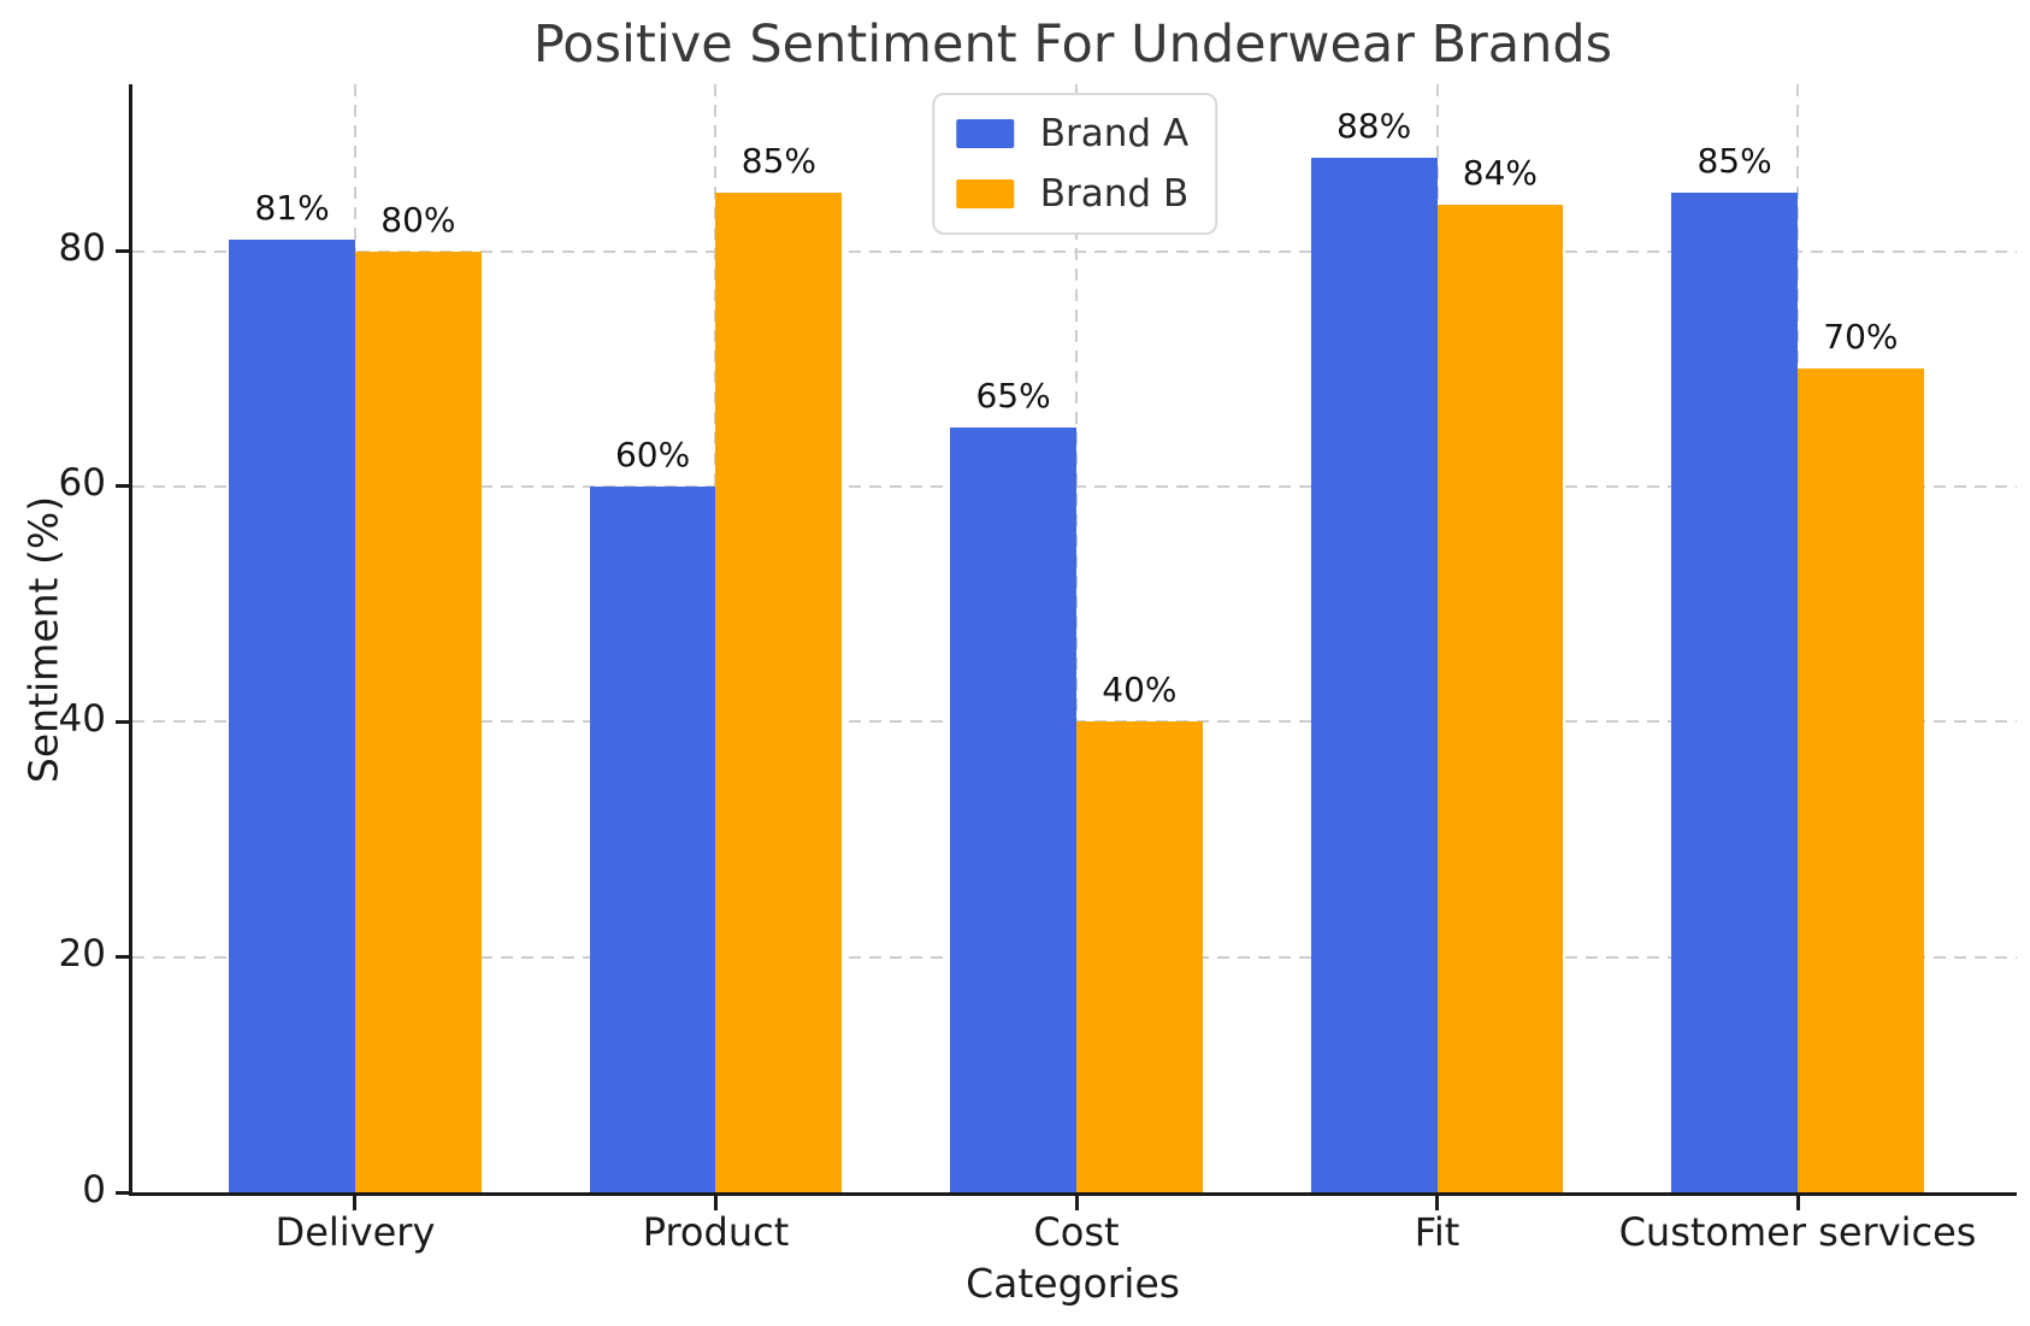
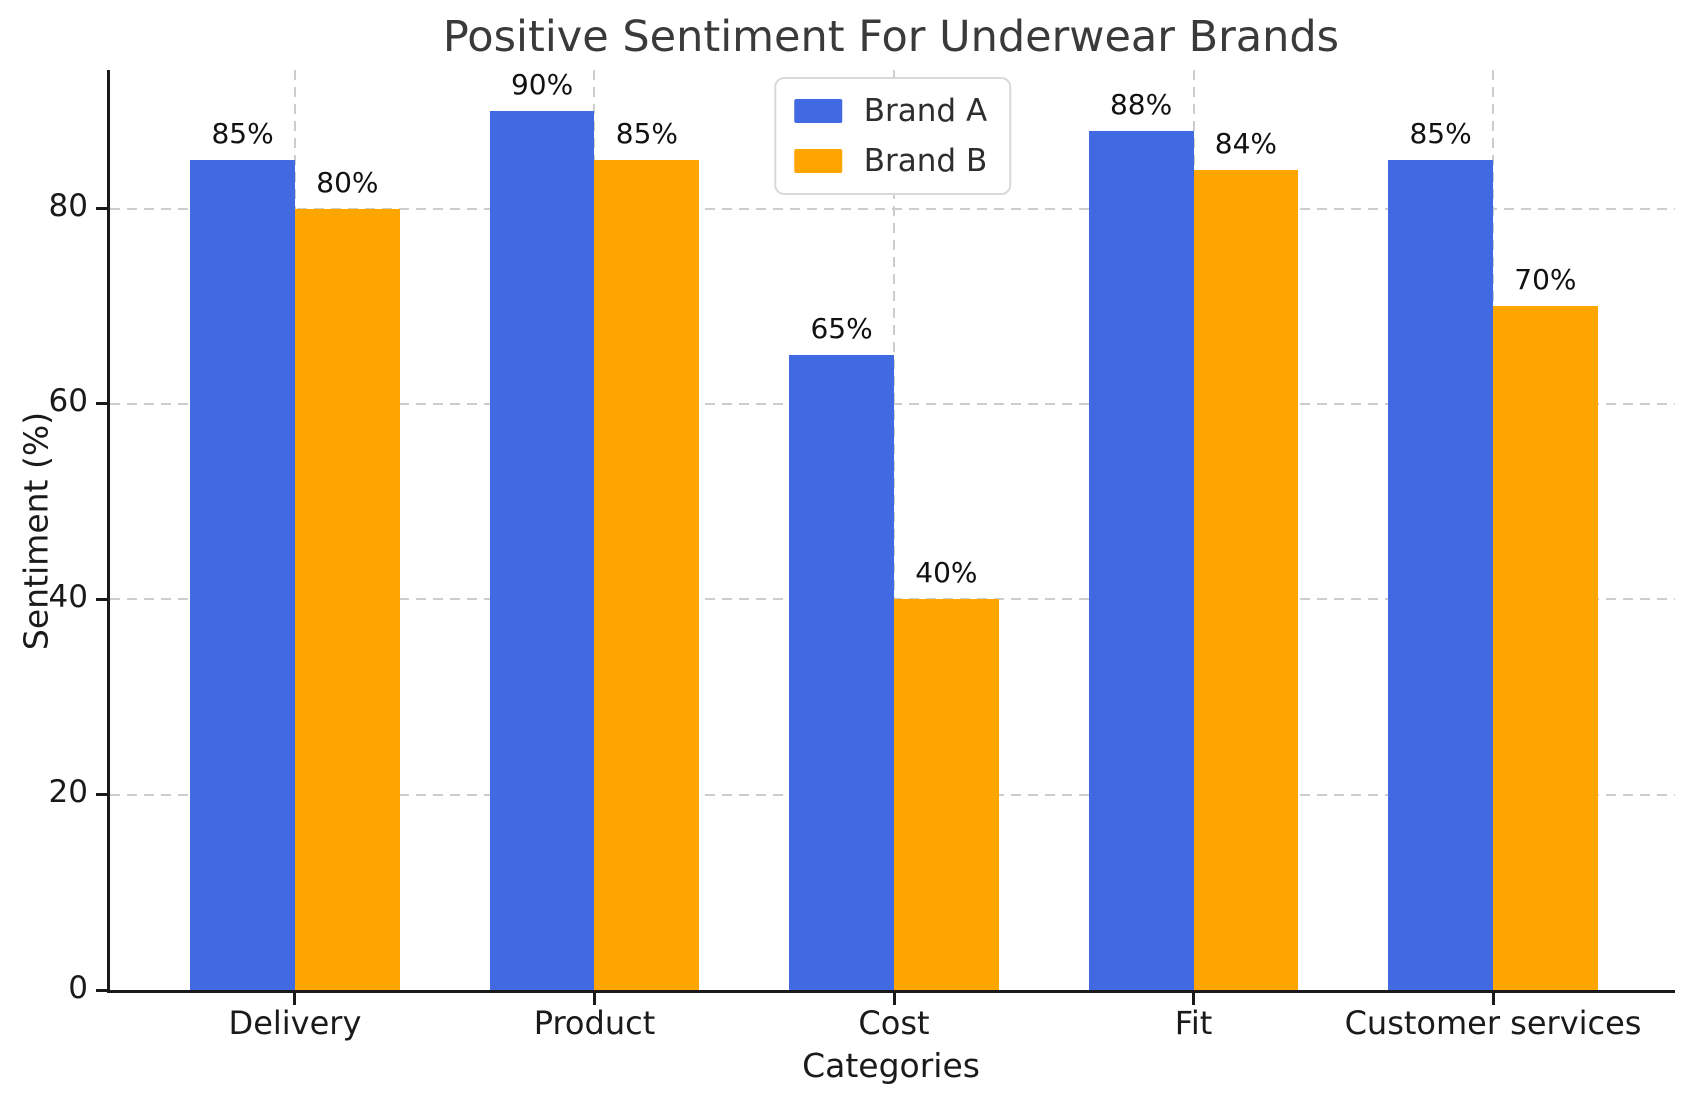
Brand A/Delivery: 81% -> 85%
Brand A/Product: 60% -> 90%
